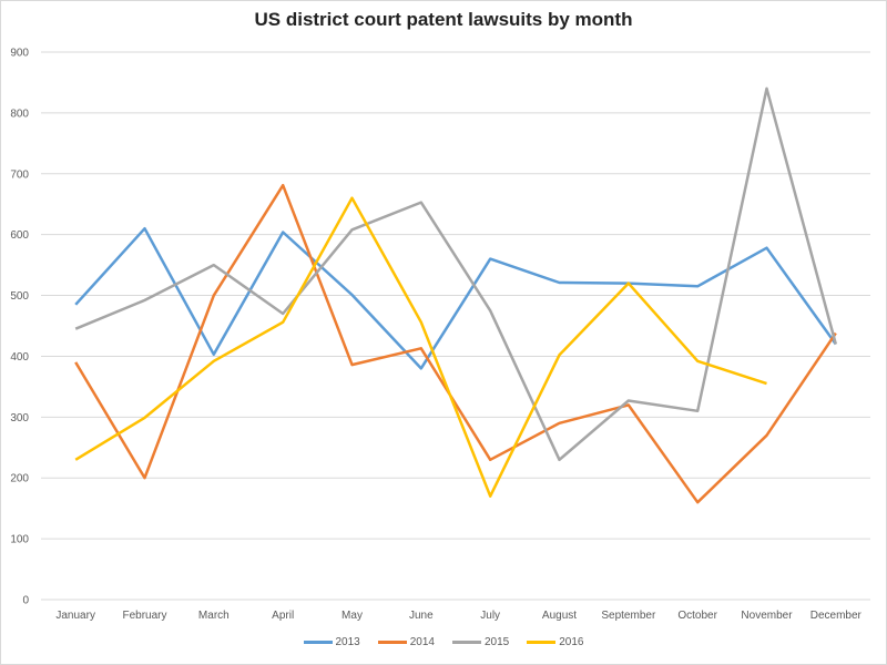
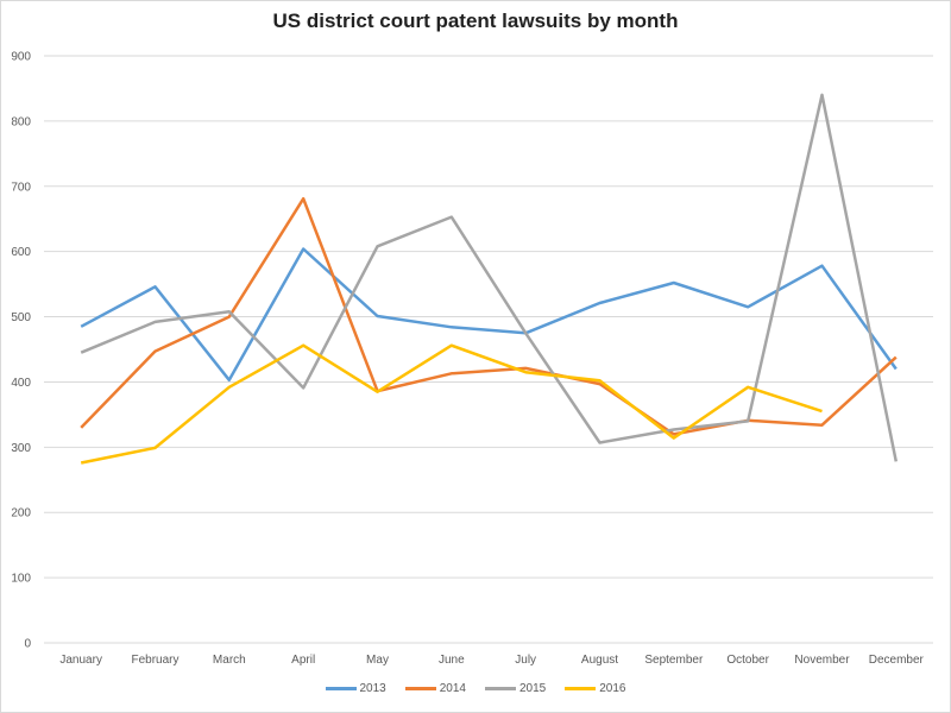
2014/January: 390 -> 330
2016/January: 230 -> 280
2013/February: 610 -> 550
2014/February: 200 -> 450
2015/March: 550 -> 510
2015/April: 470 -> 390
2016/May: 660 -> 380
2013/June: 380 -> 480
2013/July: 560 -> 480
2014/July: 230 -> 420
2016/July: 170 -> 420
2014/August: 290 -> 400
2015/August: 230 -> 310
2013/September: 520 -> 550
2016/September: 520 -> 310
2014/October: 160 -> 340
2015/October: 310 -> 340
2014/November: 270 -> 330
2015/December: 420 -> 280
